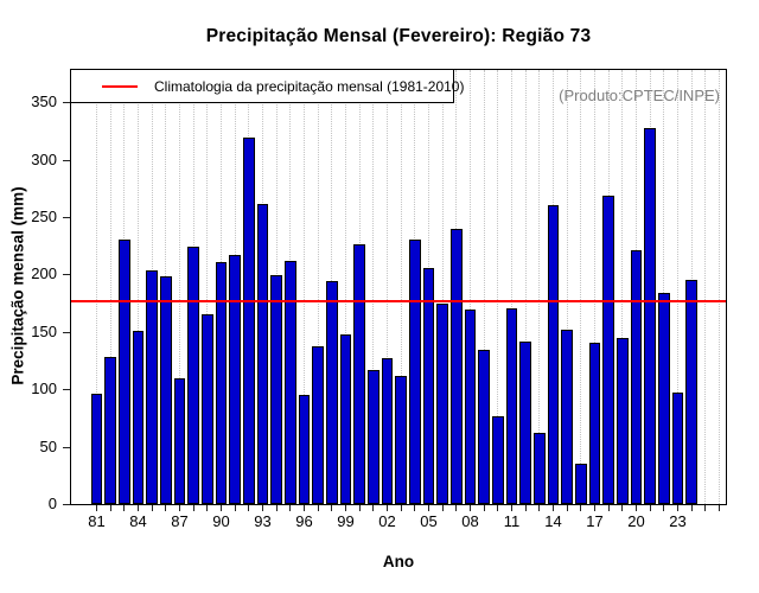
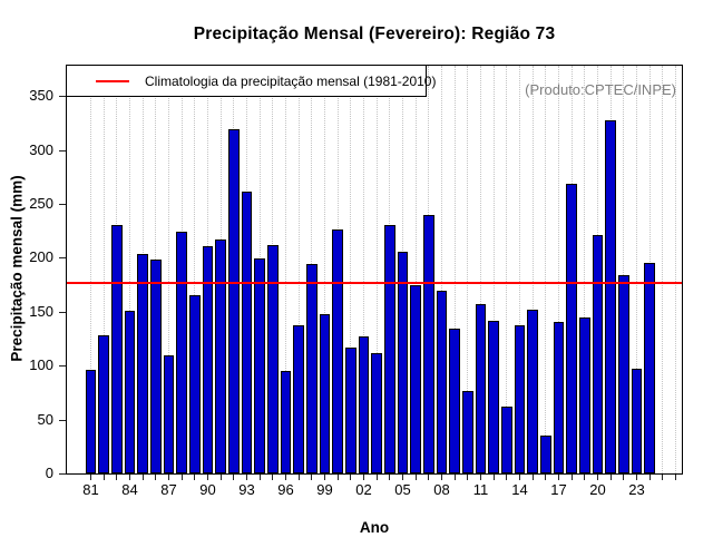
11: 170 -> 160
14: 260 -> 140
